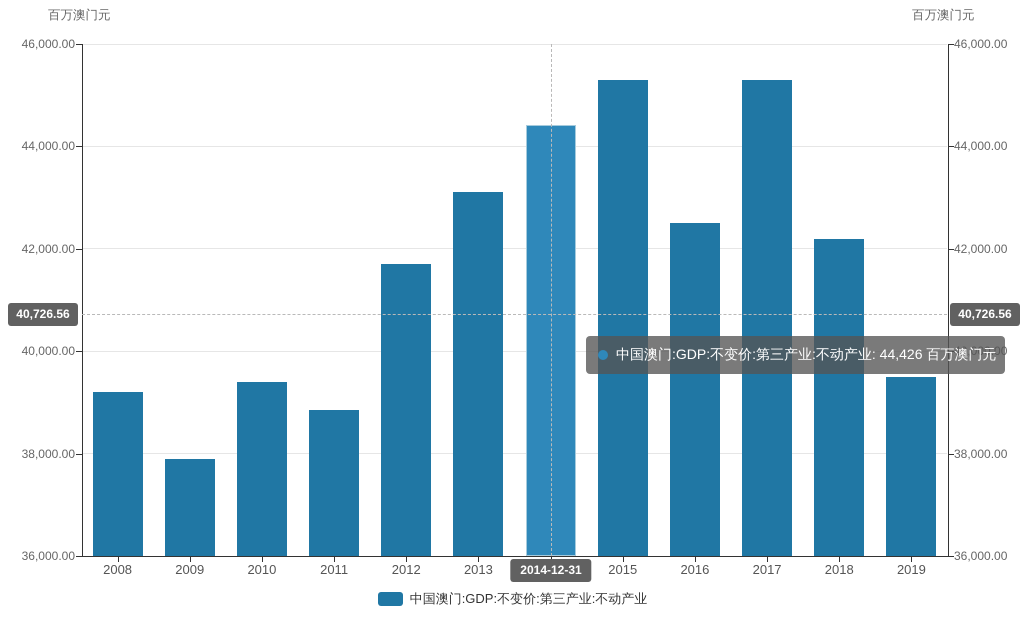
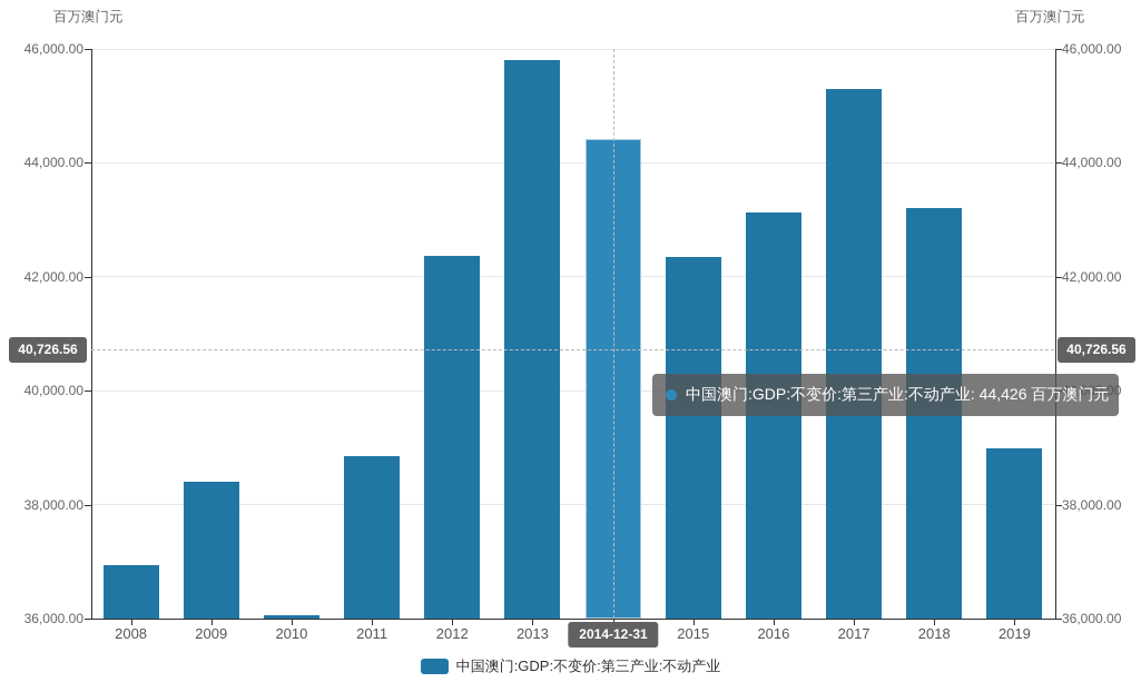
2008: 39200 -> 36900
2009: 37900 -> 38400
2010: 39400 -> 36100
2012: 41700 -> 42400
2013: 43100 -> 45800
2015: 45300 -> 42400
2016: 42500 -> 43100
2018: 42200 -> 43200
2019: 39500 -> 39000
